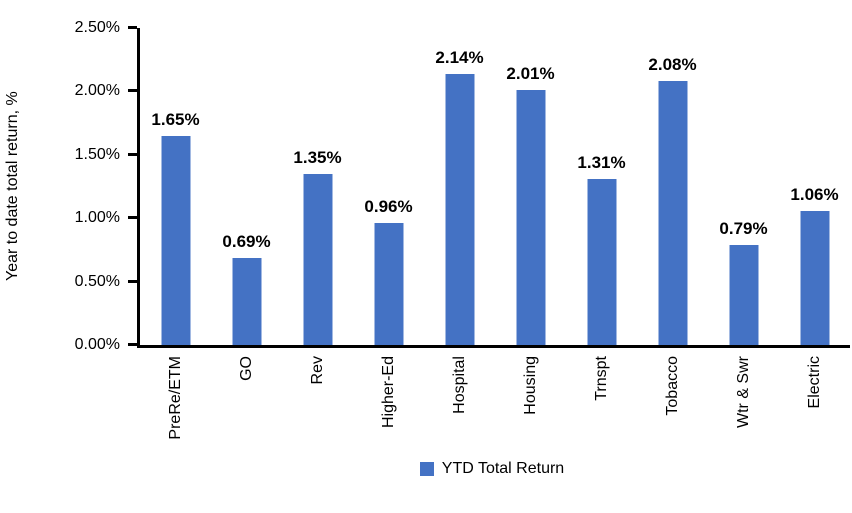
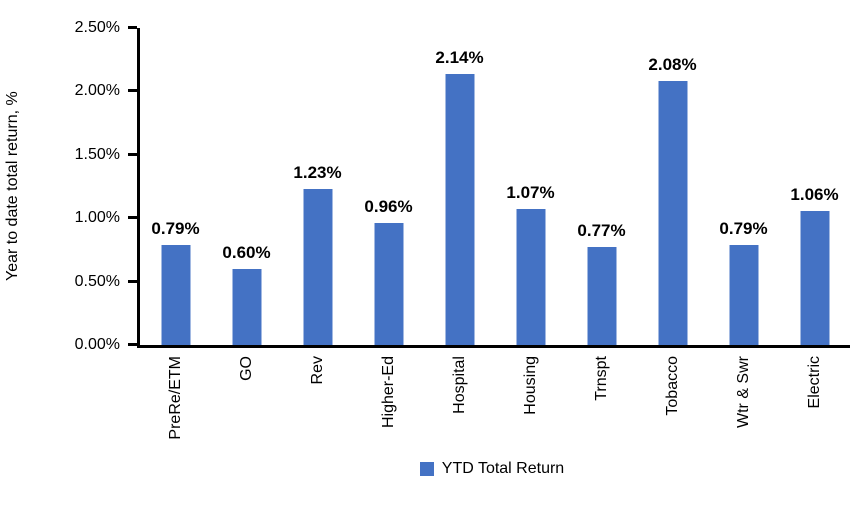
PreRe/ETM: 1.65% -> 0.79%
GO: 0.69% -> 0.60%
Rev: 1.35% -> 1.23%
Housing: 2.01% -> 1.07%
Trnspt: 1.31% -> 0.77%
